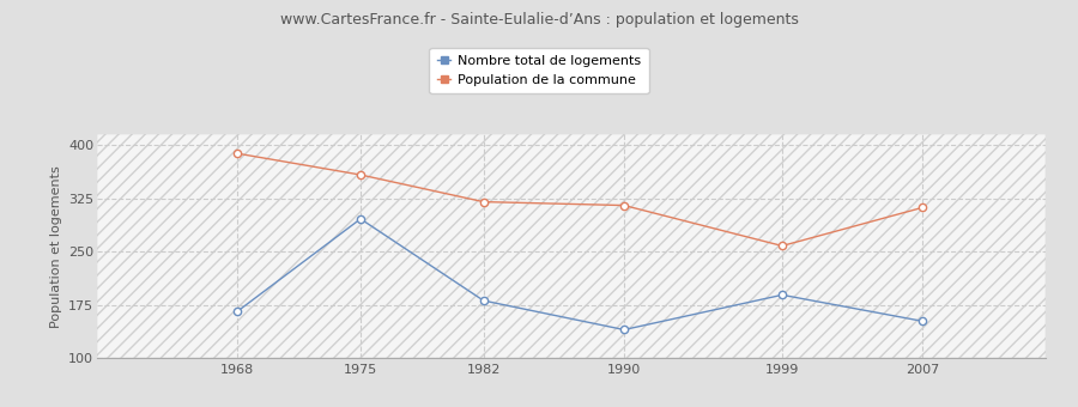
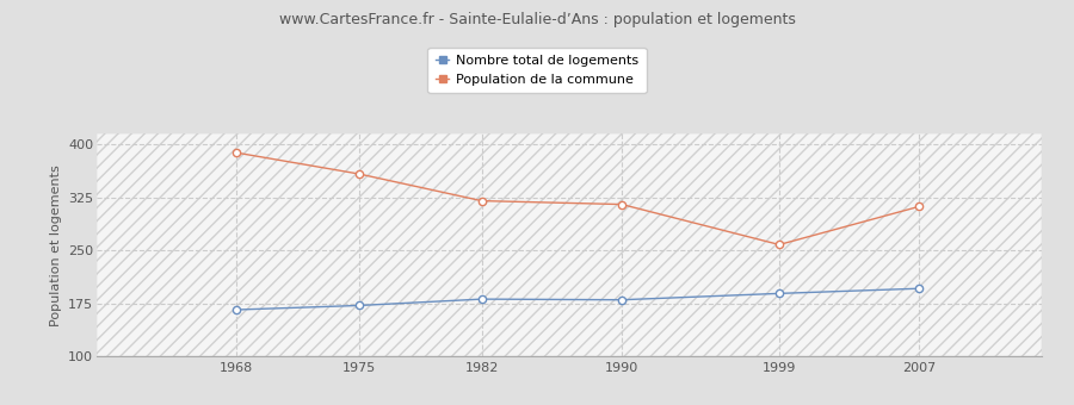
Nombre total de logements/1975: 296 -> 172
Nombre total de logements/1990: 140 -> 180
Nombre total de logements/2007: 152 -> 196
